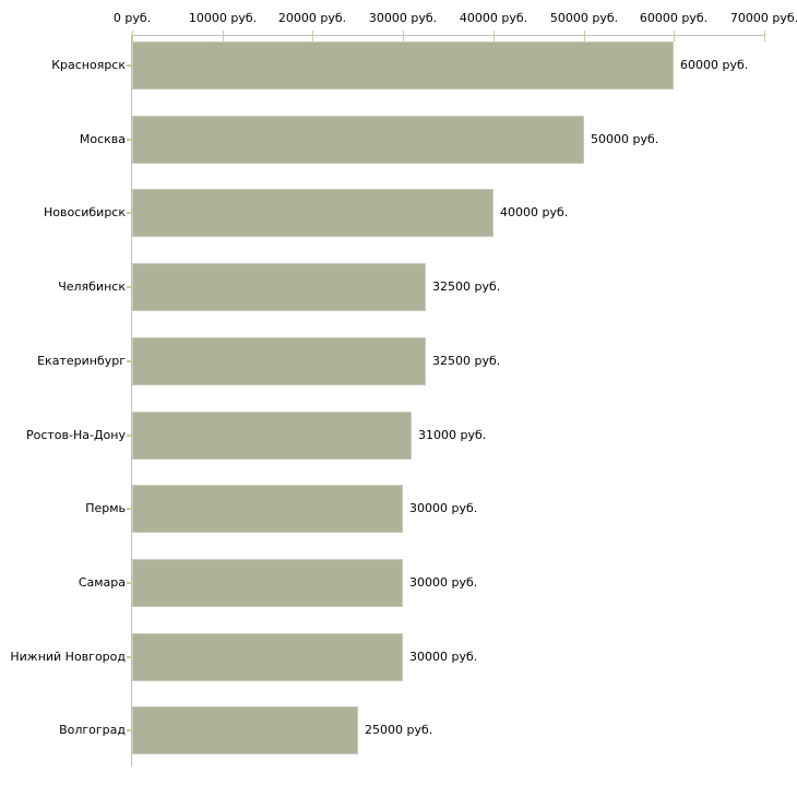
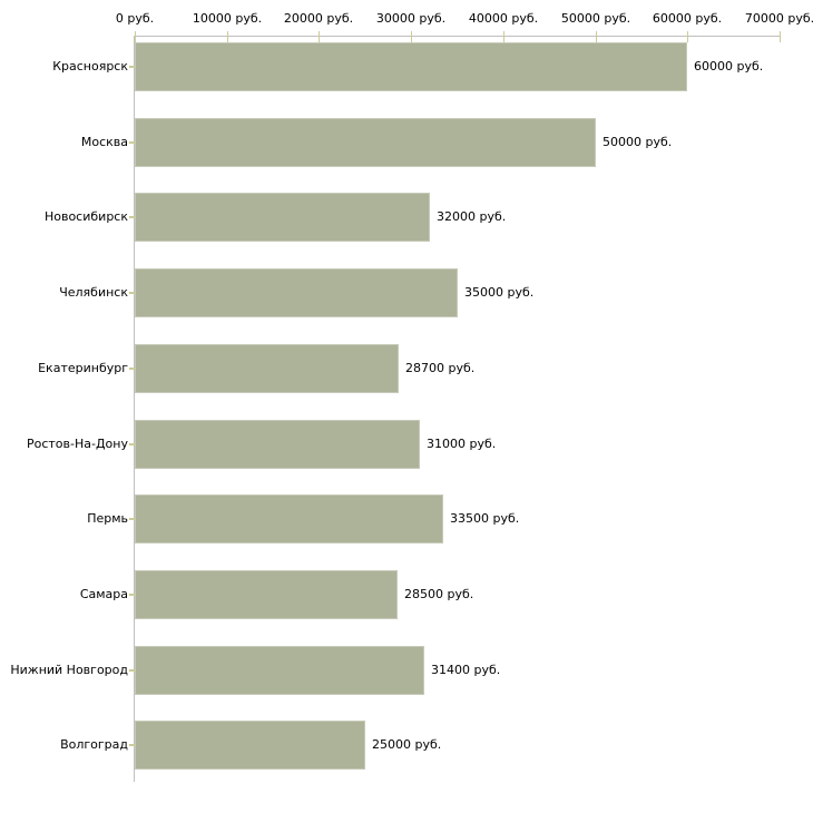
Новосибирск: 40000 -> 32000
Челябинск: 32500 -> 35000
Екатеринбург: 32500 -> 28700
Пермь: 30000 -> 33500
Самара: 30000 -> 28500
Нижний Новгород: 30000 -> 31400
